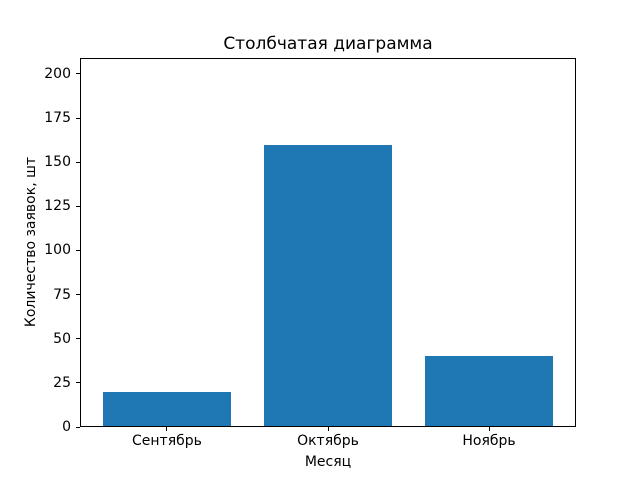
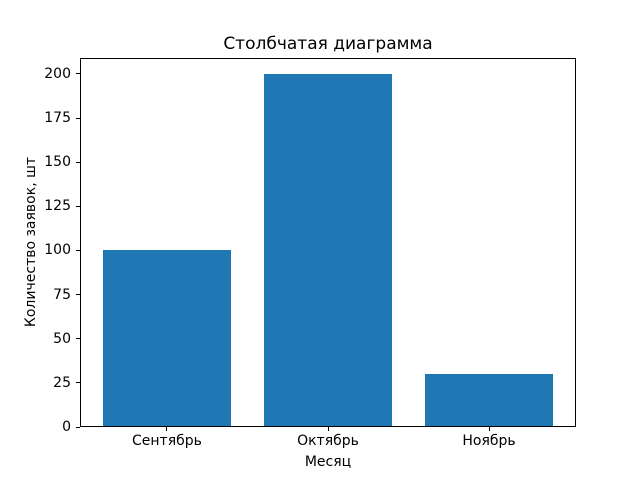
Сентябрь: 20 -> 100
Октябрь: 160 -> 200
Ноябрь: 40 -> 30
